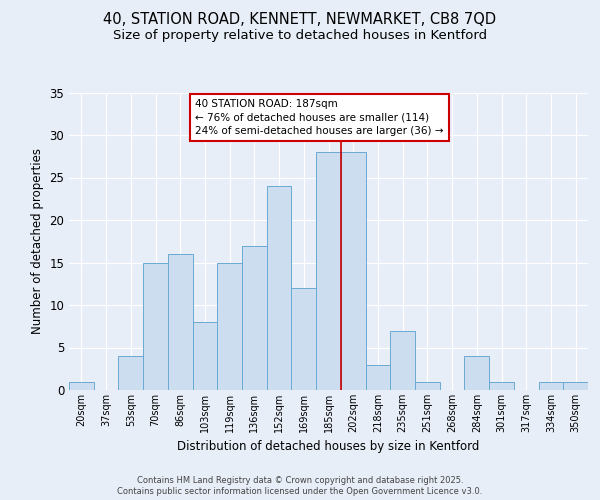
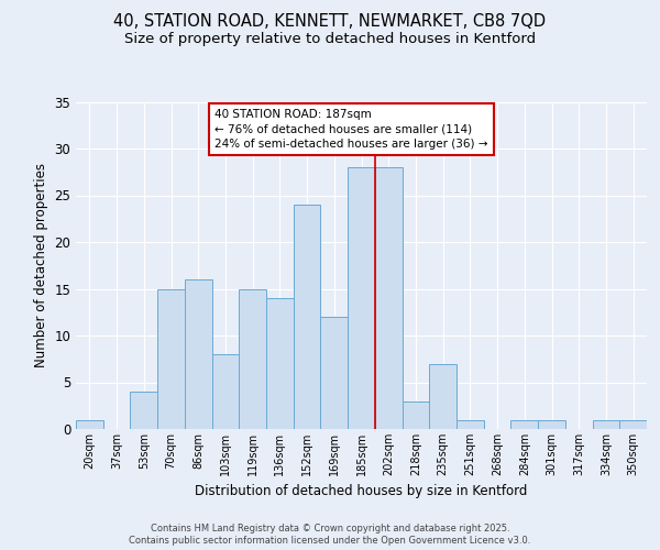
136sqm: 17 -> 14
284sqm: 4 -> 1
